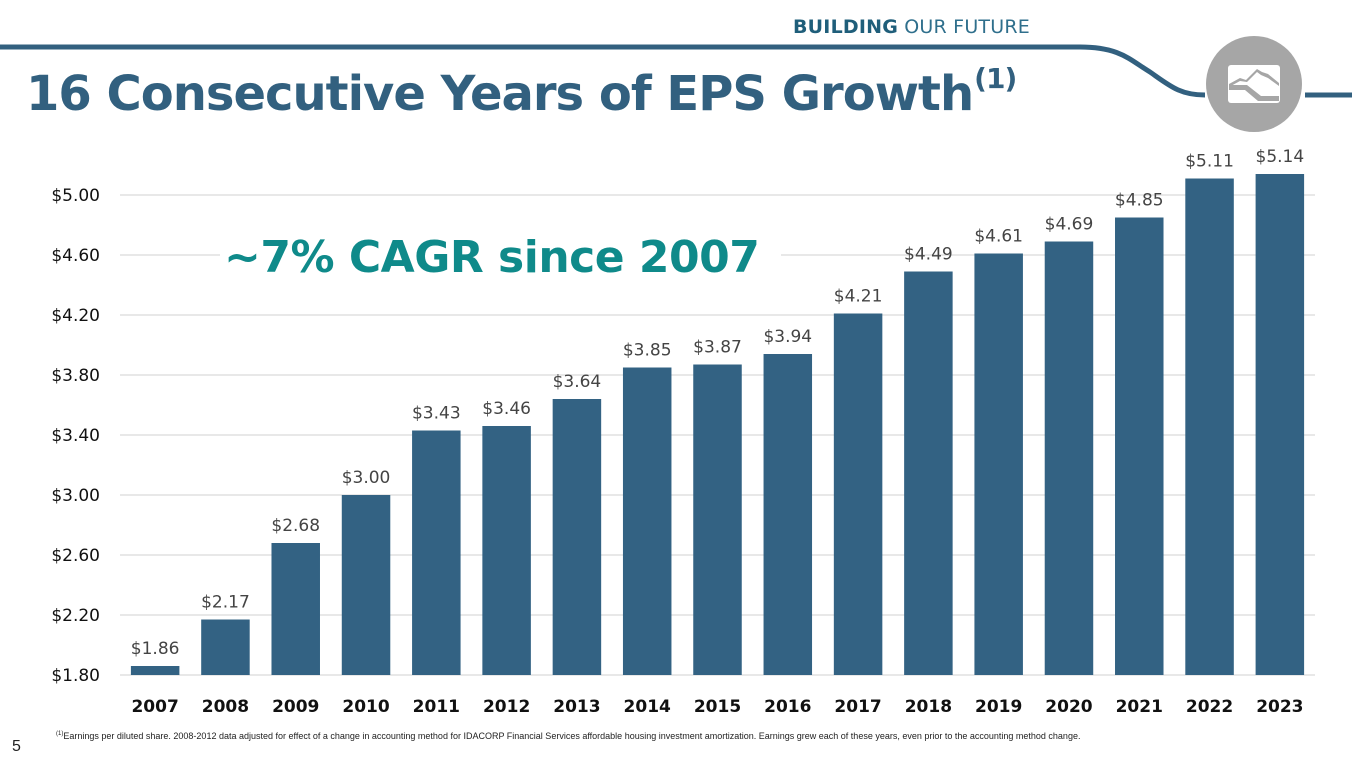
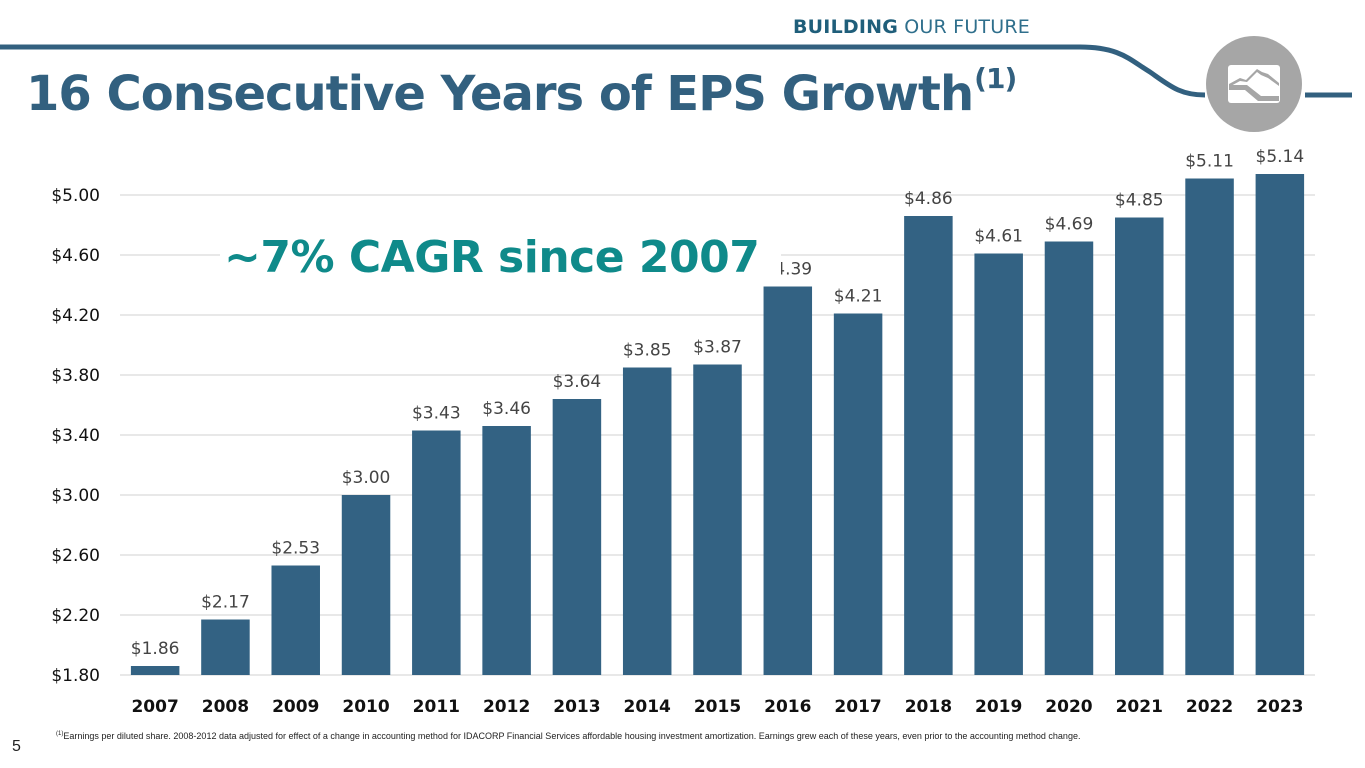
2009: $2.68 -> $2.53
2016: $3.94 -> $4.39
2018: $4.49 -> $4.86
